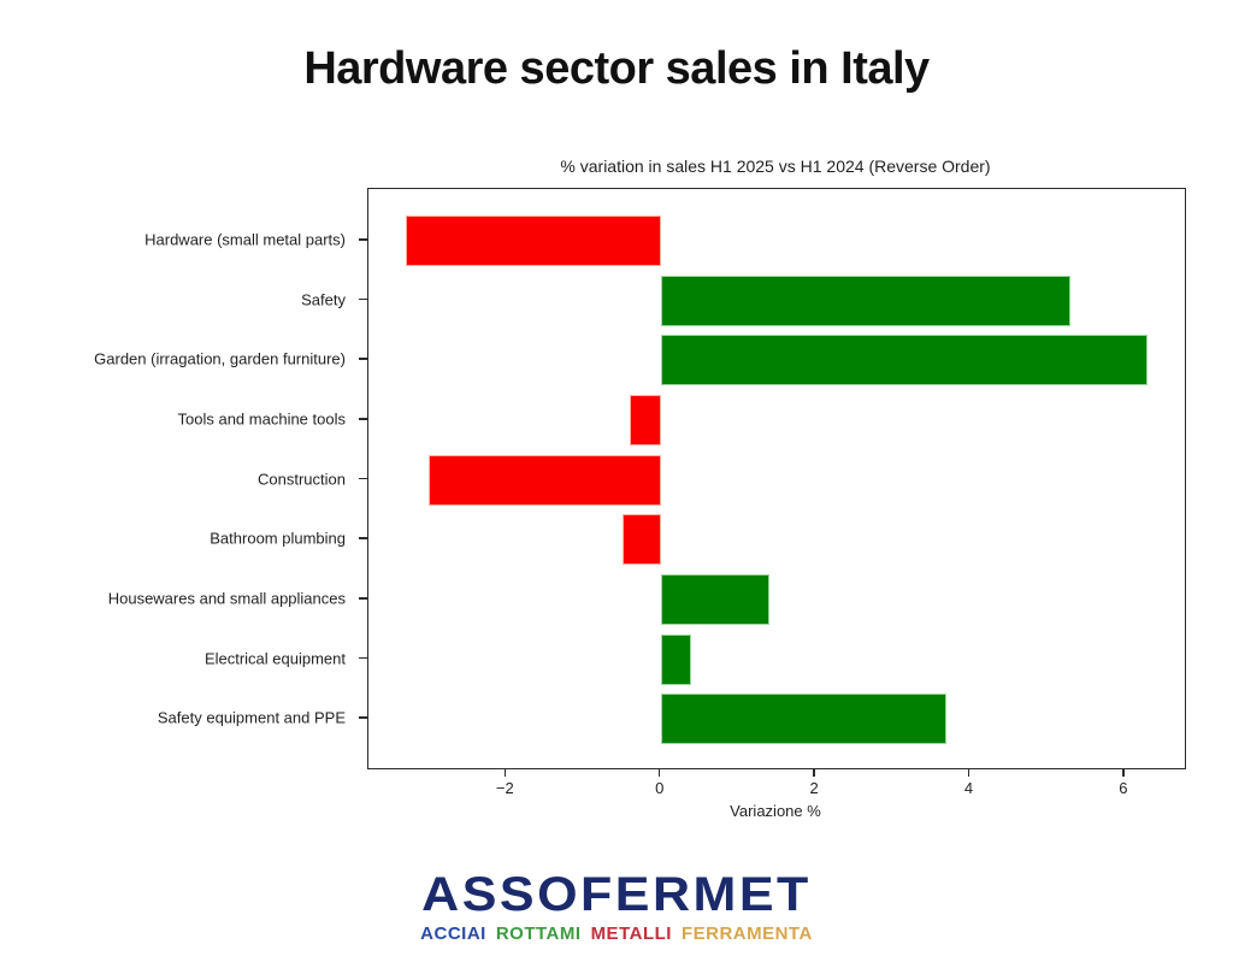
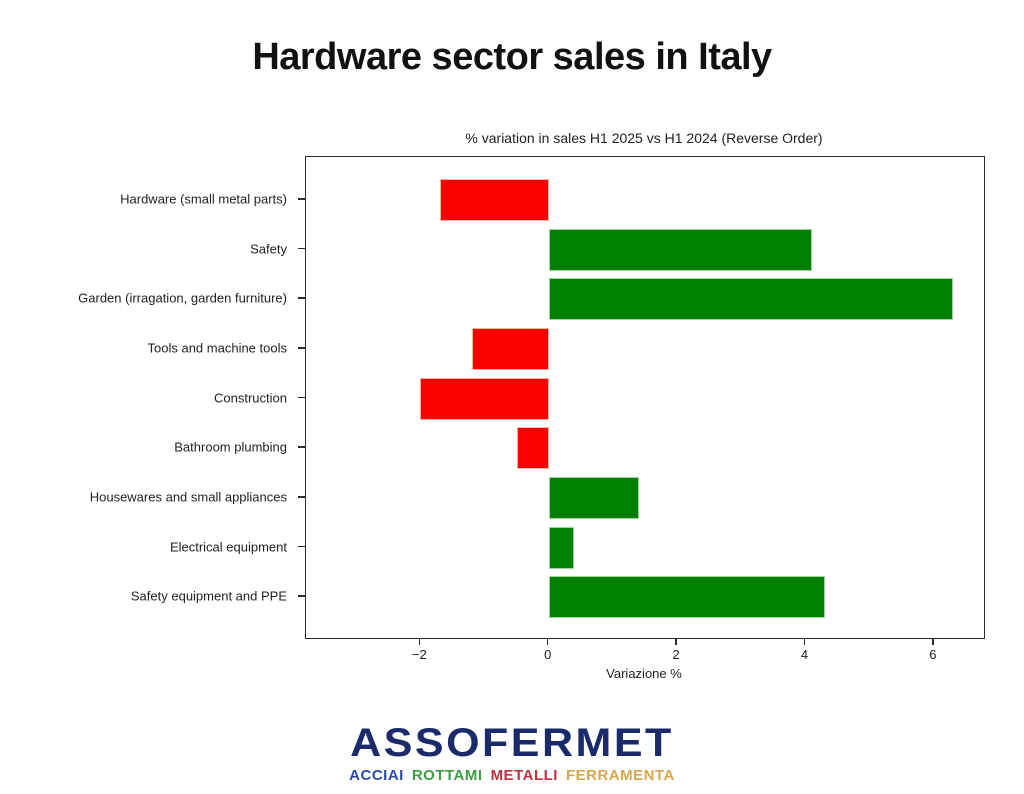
Hardware (small metal parts): -3.3 -> -1.7
Safety: 5.3 -> 4.1
Tools and machine tools: -0.4 -> -1.2
Construction: -3.0 -> -2.0
Safety equipment and PPE: 3.7 -> 4.3
